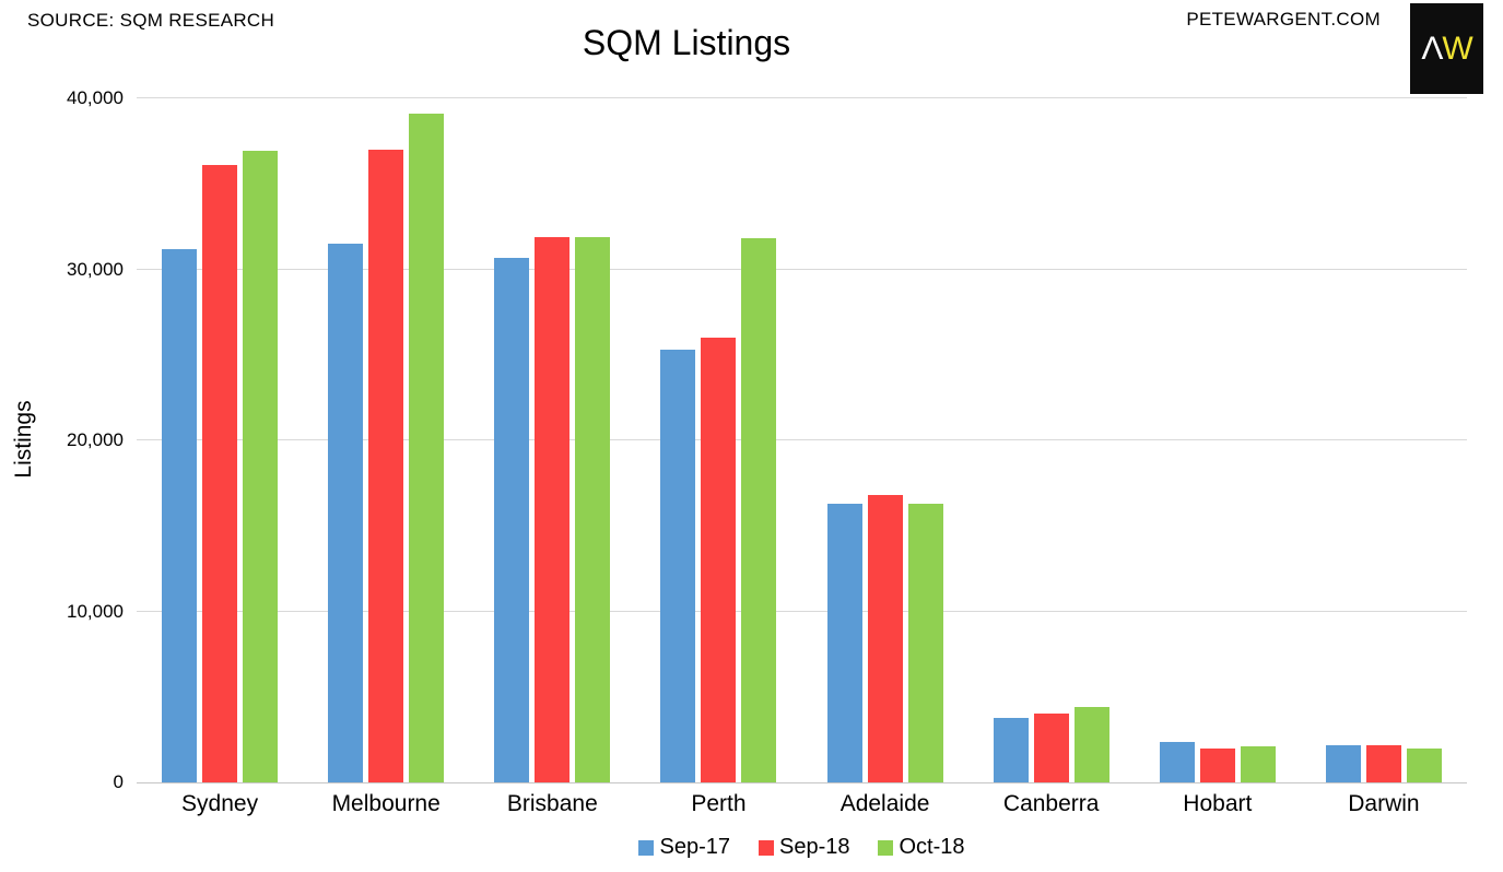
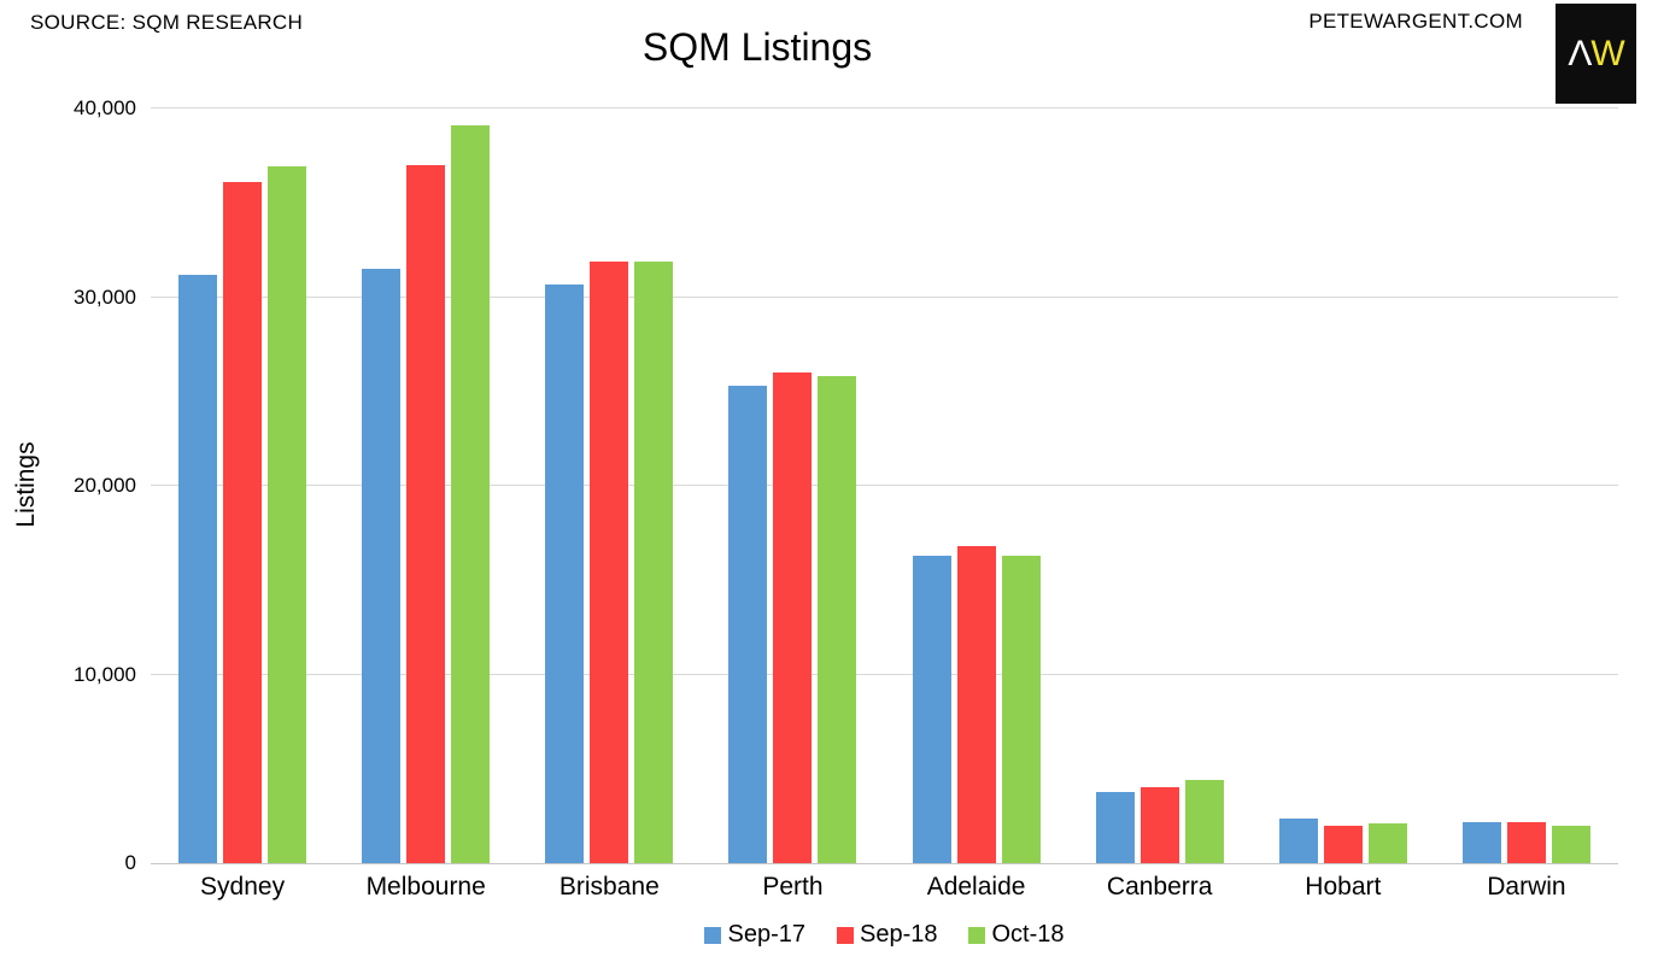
Oct-18/Perth: 31800 -> 25800
